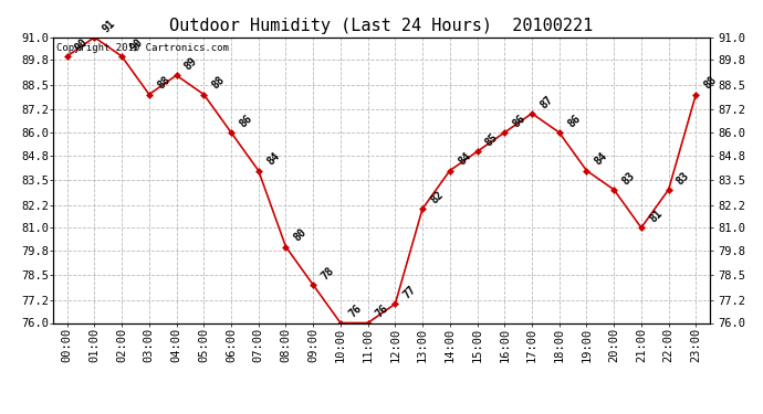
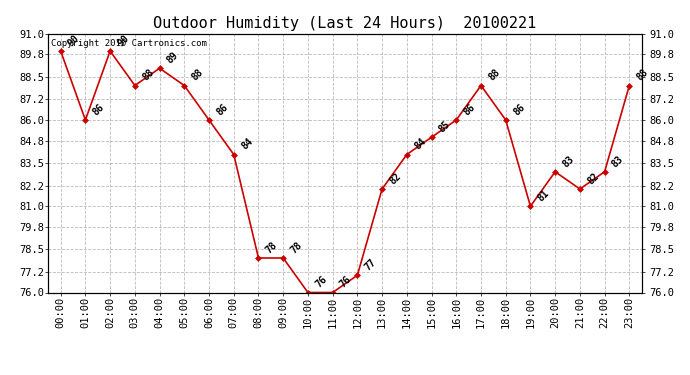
01:00: 91 -> 86
08:00: 80 -> 78
17:00: 87 -> 88
19:00: 84 -> 81
21:00: 81 -> 82
